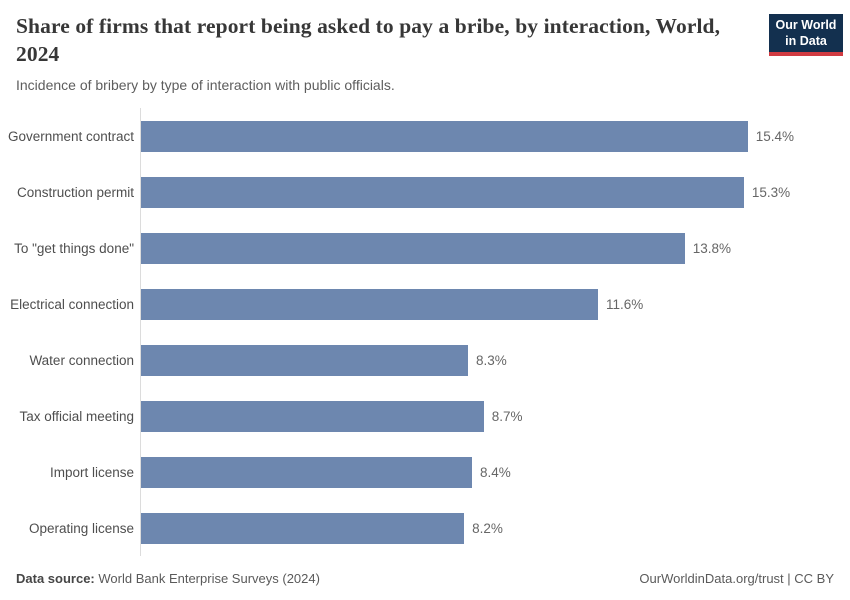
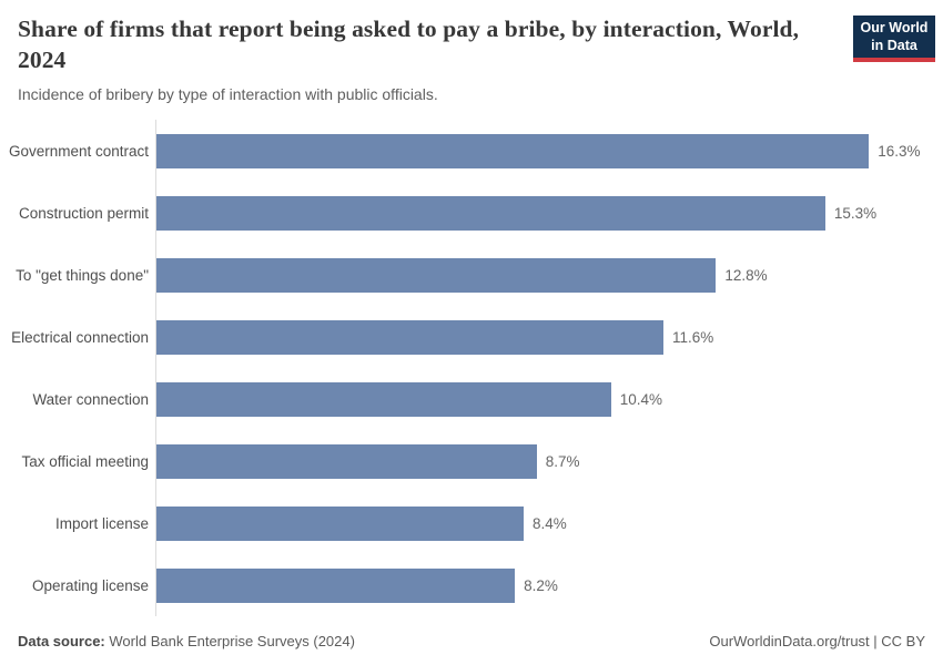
Government contract: 15.4% -> 16.3%
To "get things done": 13.8% -> 12.8%
Water connection: 8.3% -> 10.4%
